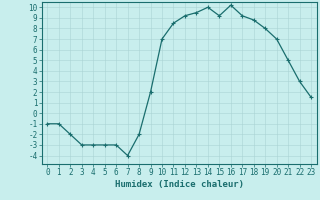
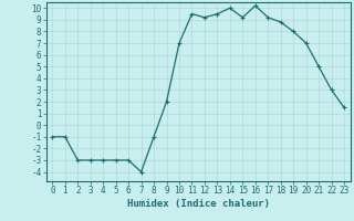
2: -2.0 -> -3.0
8: -2.0 -> -1.0
11: 8.5 -> 9.5
